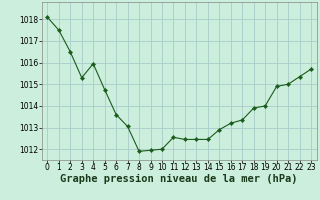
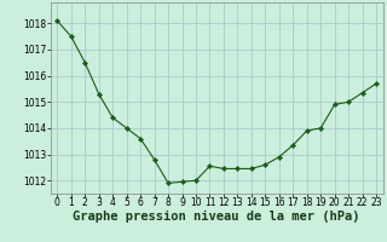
4: 1015.95 -> 1014.40
5: 1014.75 -> 1014.00
7: 1013.05 -> 1012.80
15: 1012.90 -> 1012.60
16: 1013.20 -> 1012.90
